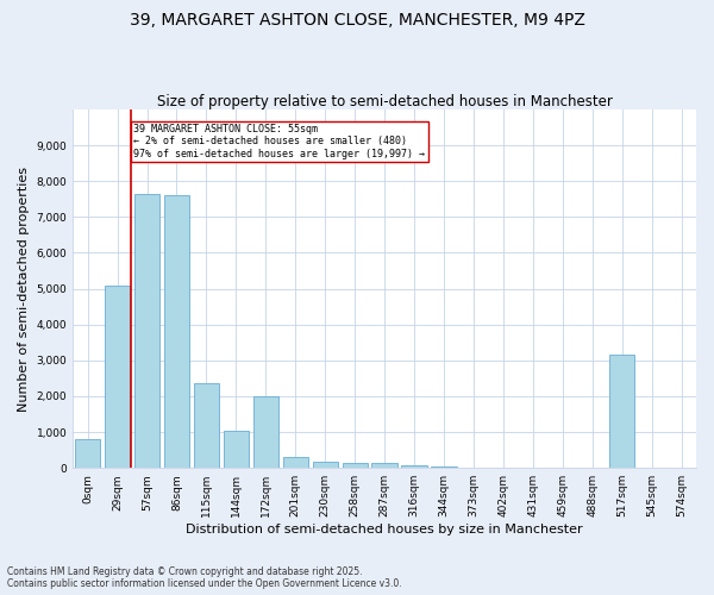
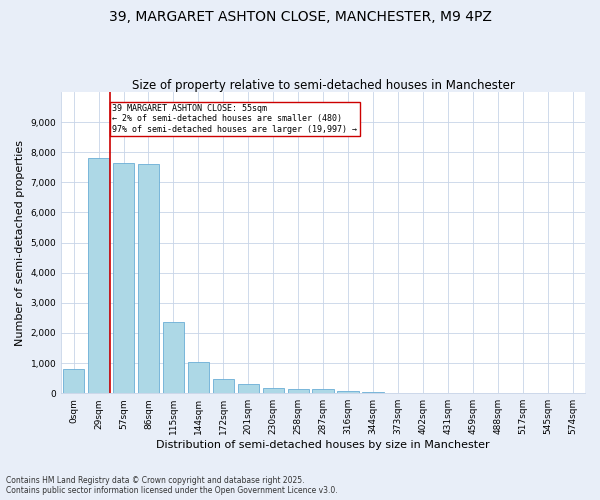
29sqm: 5,100 -> 7,800
172sqm: 2,000 -> 460
517sqm: 3,150 -> 0
